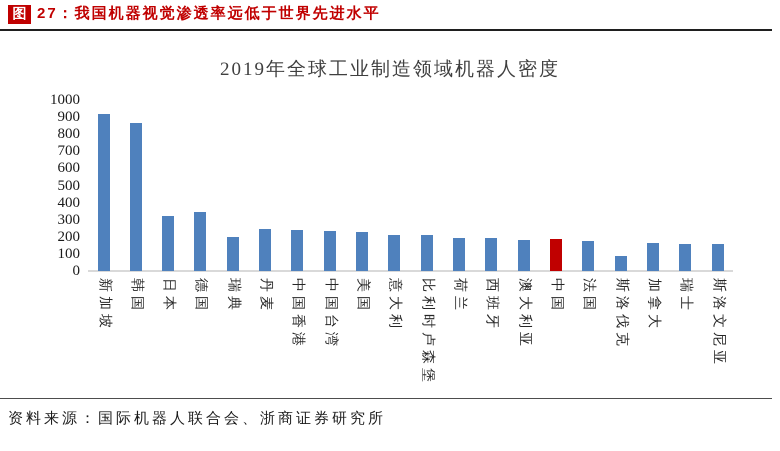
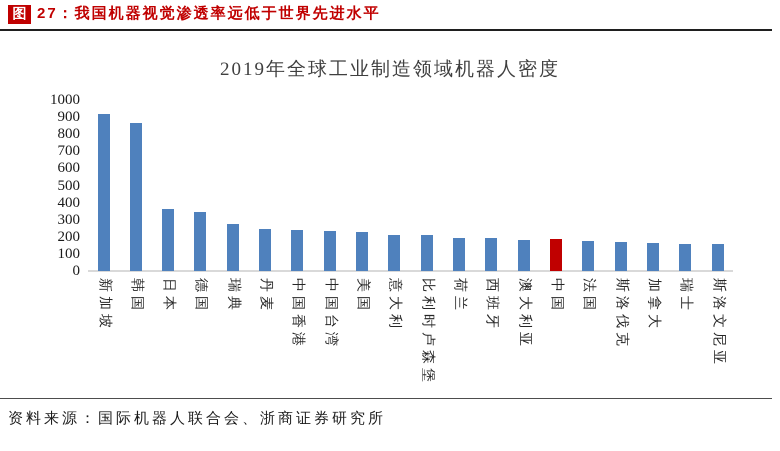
日本: 320 -> 360
瑞典: 200 -> 270
斯洛伐克: 90 -> 170
